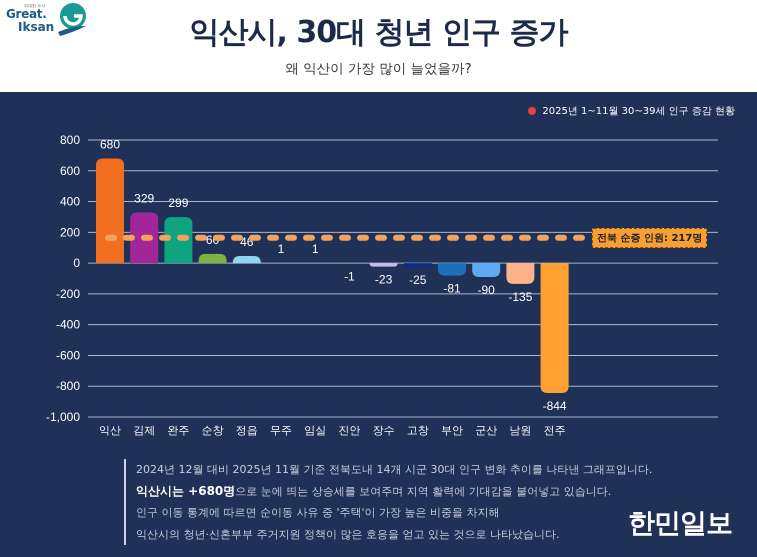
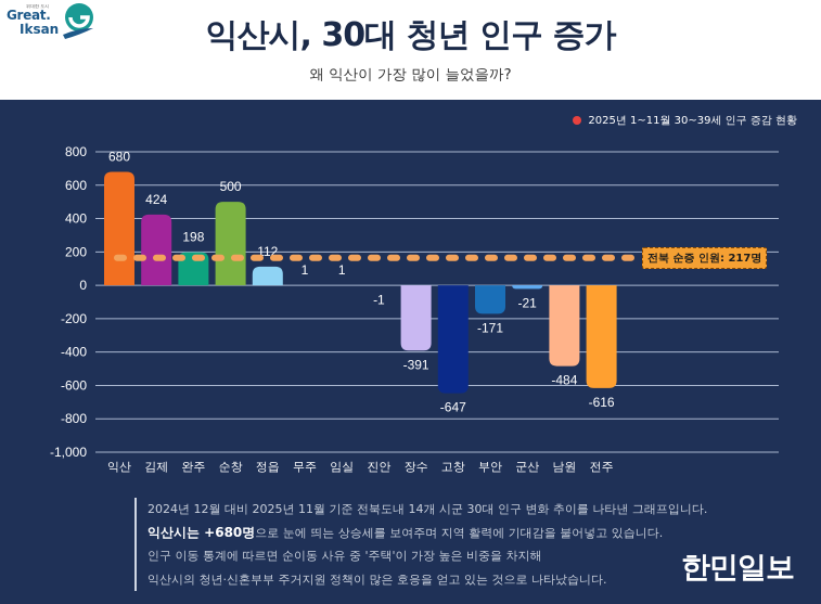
김제: 329 -> 424
완주: 299 -> 198
순창: 60 -> 500
정읍: 46 -> 112
장수: -23 -> -391
고창: -25 -> -647
부안: -81 -> -171
군산: -90 -> -21
남원: -135 -> -484
전주: -844 -> -616
